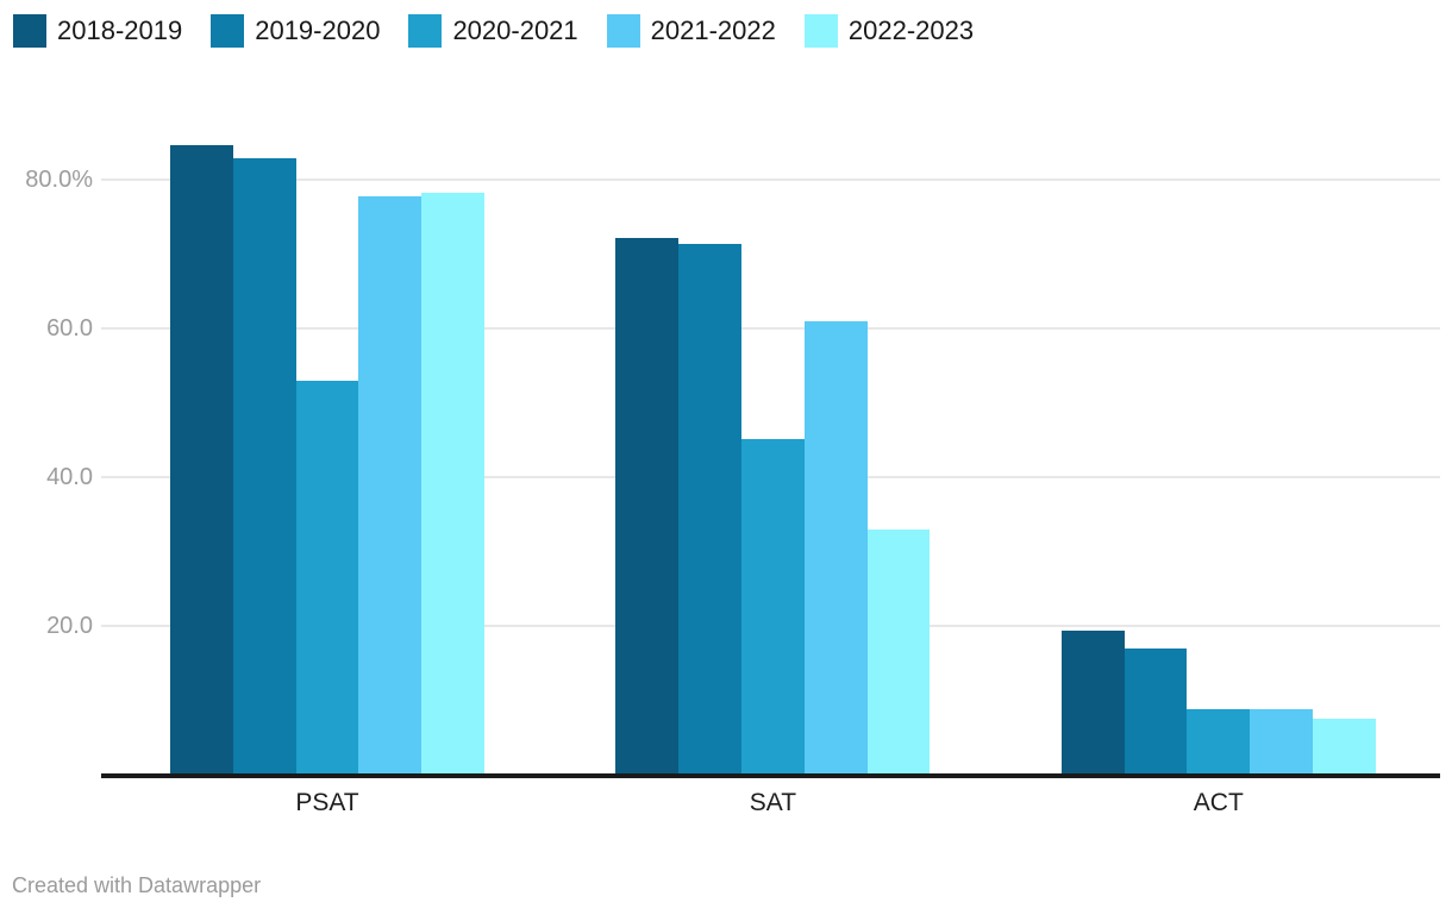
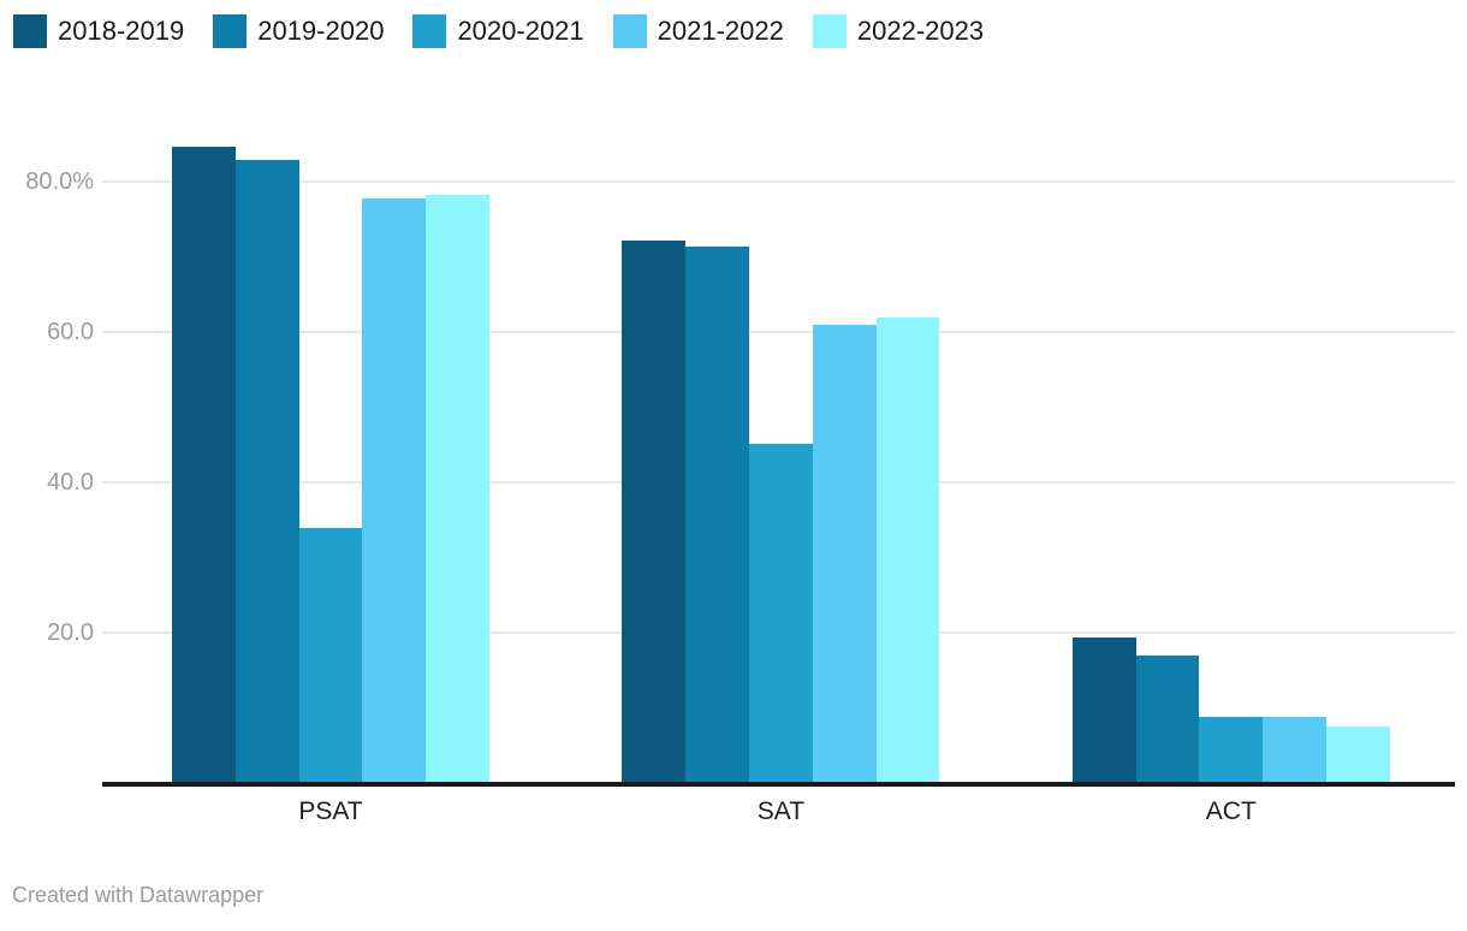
2020-2021/PSAT: 53% -> 34%
2022-2023/SAT: 33% -> 62%
